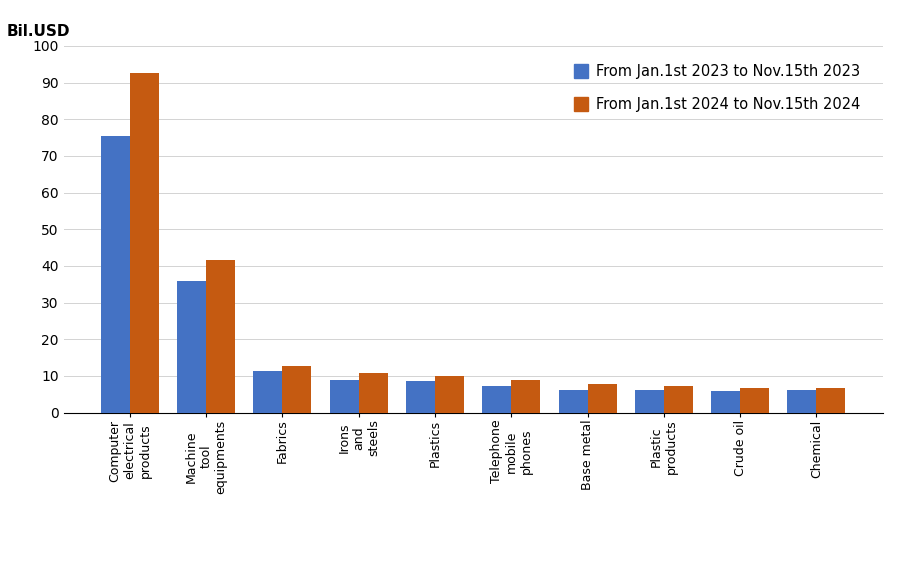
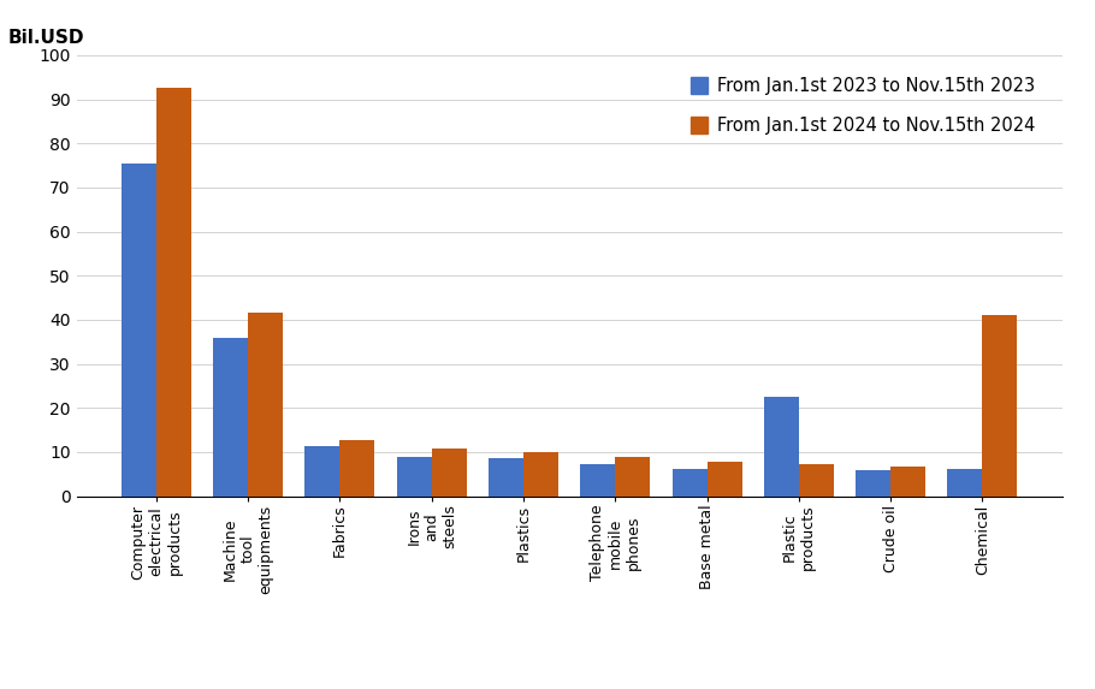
From Jan.1st 2023 to Nov.15th 2023/Plastic products: 6.2 -> 22.5
From Jan.1st 2024 to Nov.15th 2024/Chemical: 6.8 -> 41.0
